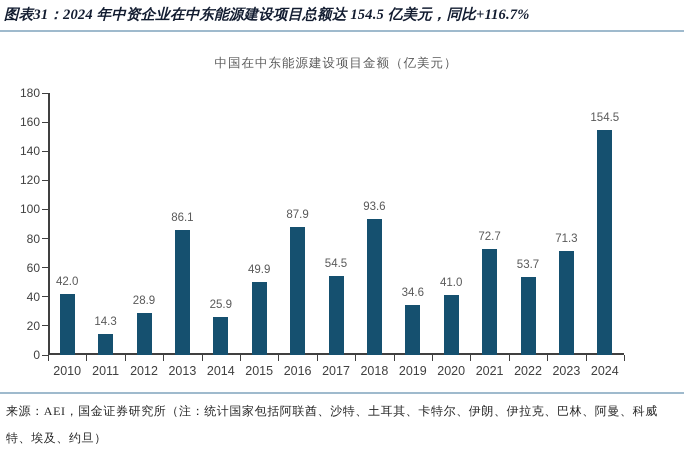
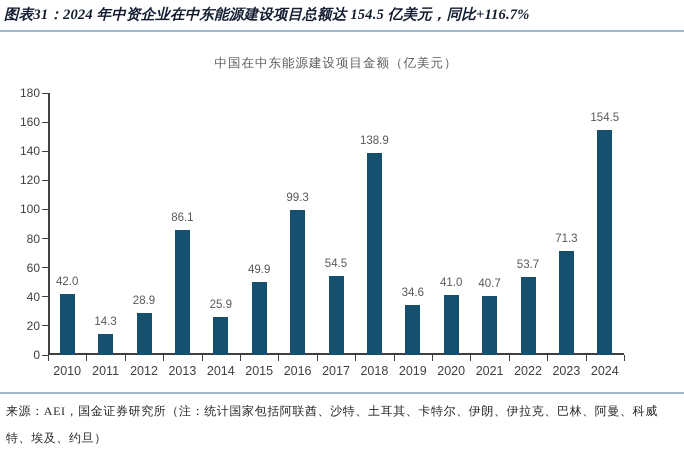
2016: 87.9 -> 99.3
2018: 93.6 -> 138.9
2021: 72.7 -> 40.7
